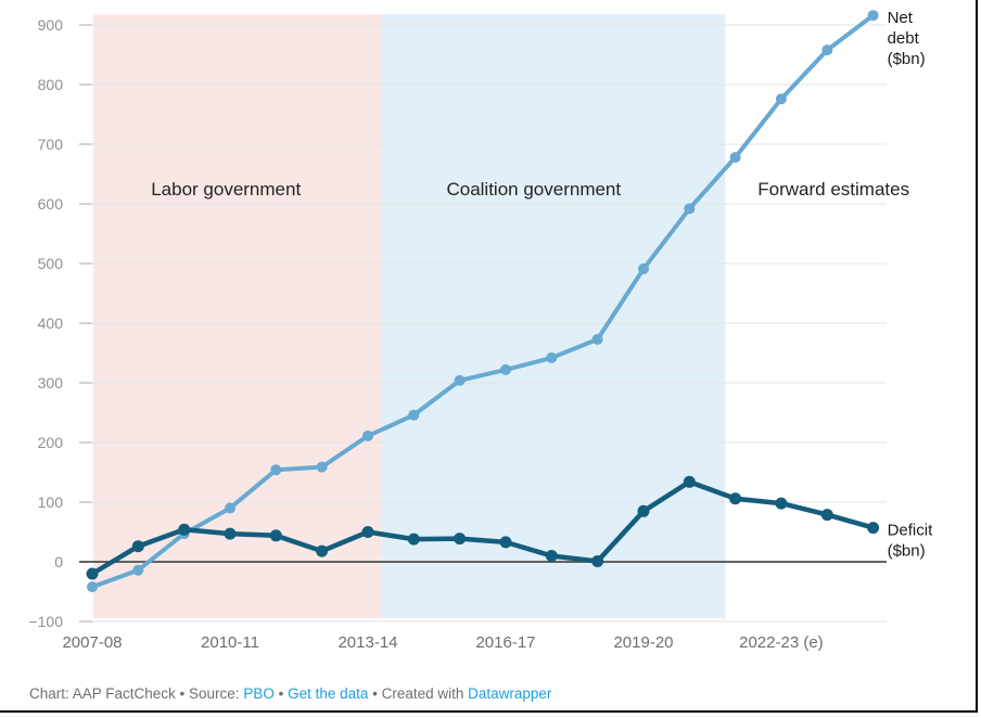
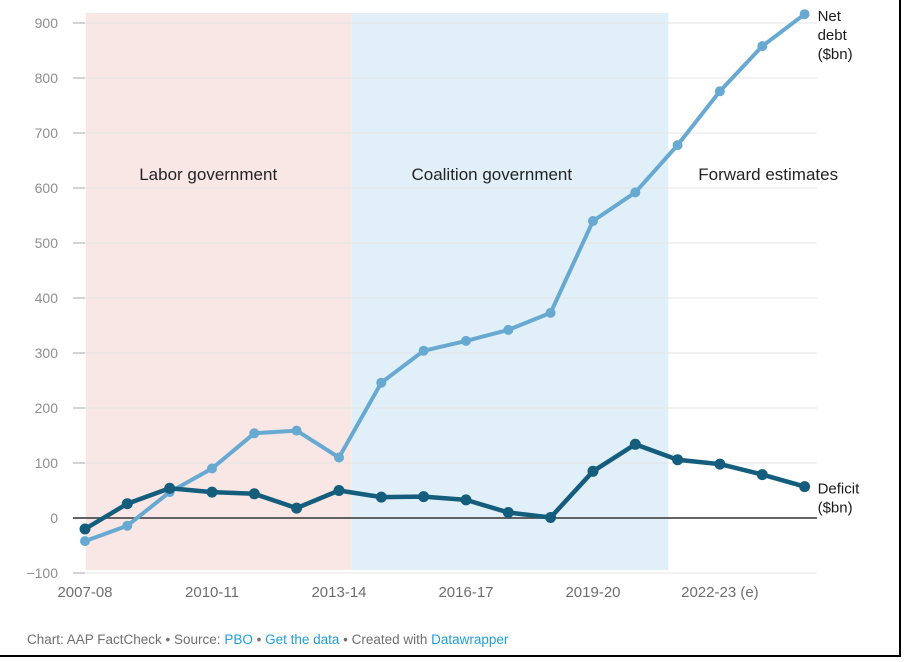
Net debt ($bn)/2013-14: 210 -> 110
Net debt ($bn)/2019-20: 490 -> 540
